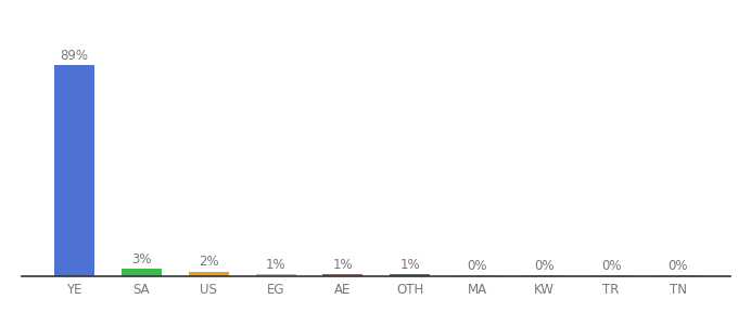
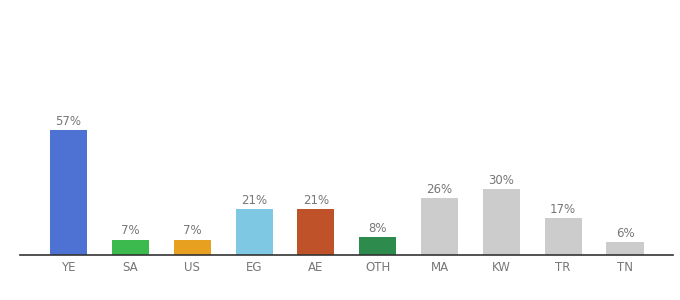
YE: 89% -> 57%
SA: 3% -> 7%
US: 2% -> 7%
EG: 1% -> 21%
AE: 1% -> 21%
OTH: 1% -> 8%
MA: 0% -> 26%
KW: 0% -> 30%
TR: 0% -> 17%
TN: 0% -> 6%
